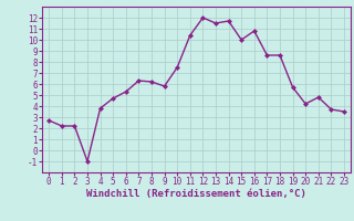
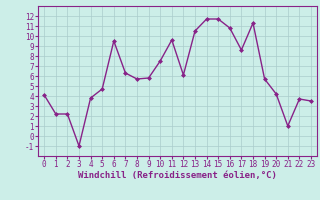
0: 2.7 -> 4.1
6: 5.3 -> 9.5
8: 6.2 -> 5.7
11: 10.4 -> 9.6
12: 12.0 -> 6.1
13: 11.5 -> 10.5
15: 10.0 -> 11.7
18: 8.6 -> 11.3
21: 4.8 -> 1.0
